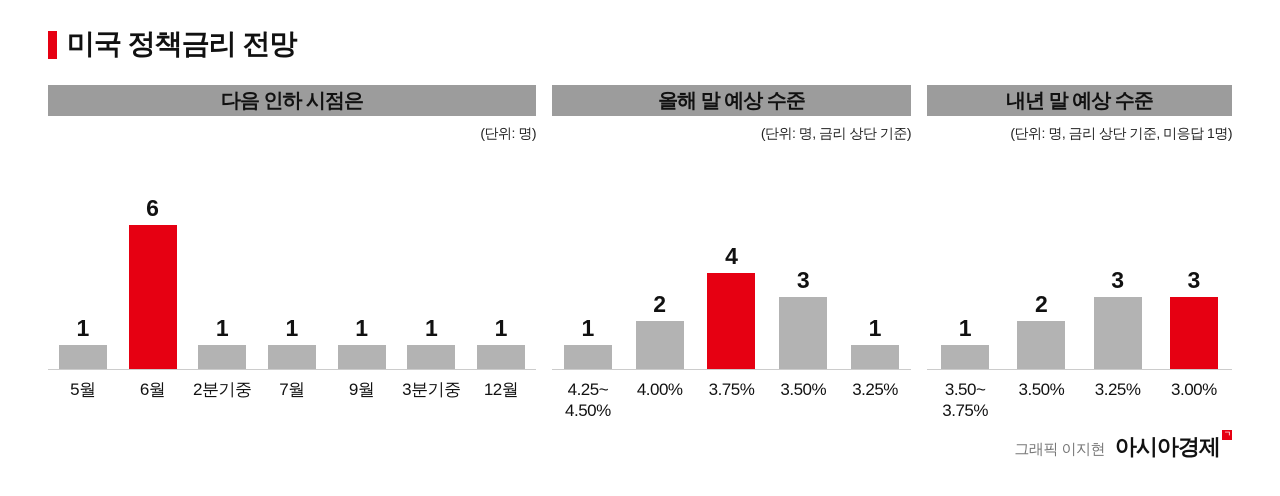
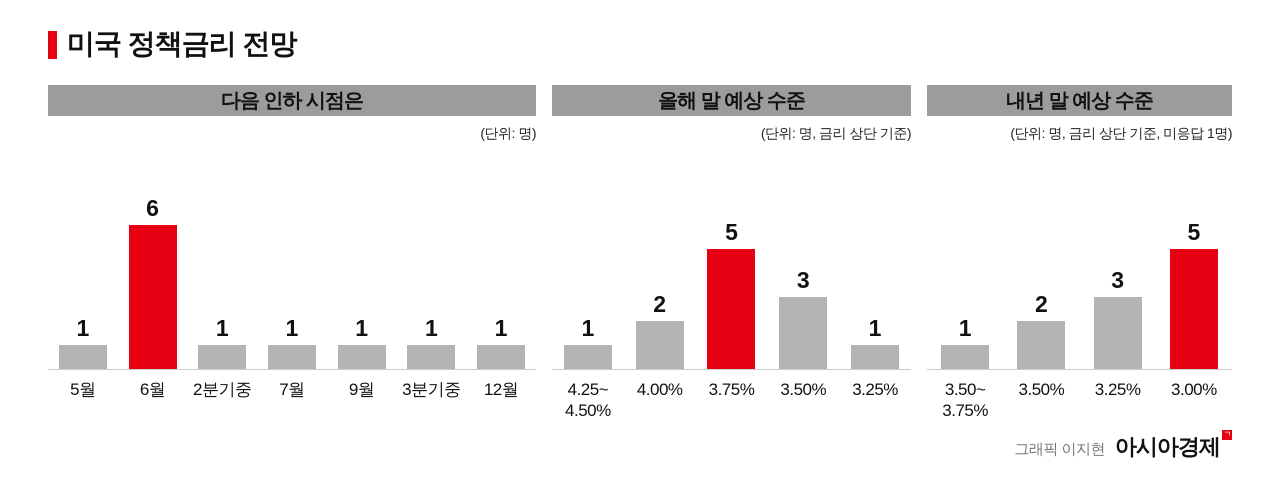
올해 말 예상 수준/3.75%: 4 -> 5
내년 말 예상 수준/3.00%: 3 -> 5
